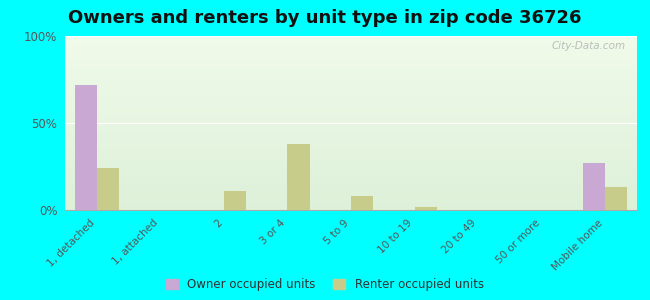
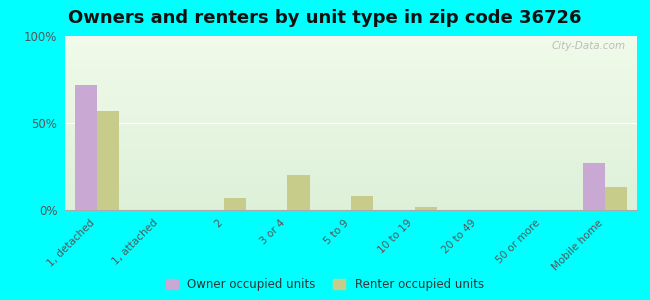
Renter occupied units/1, detached: 24% -> 57%
Renter occupied units/2: 11% -> 7%
Renter occupied units/3 or 4: 38% -> 20%
